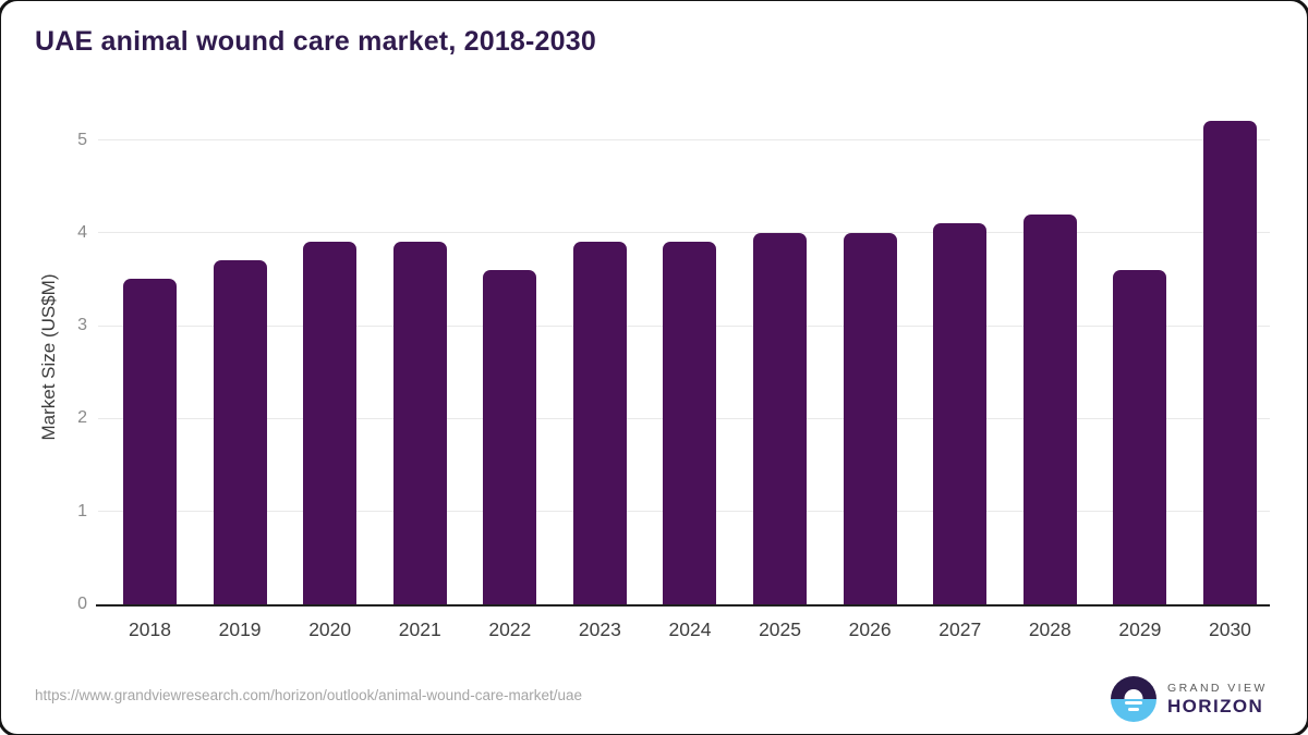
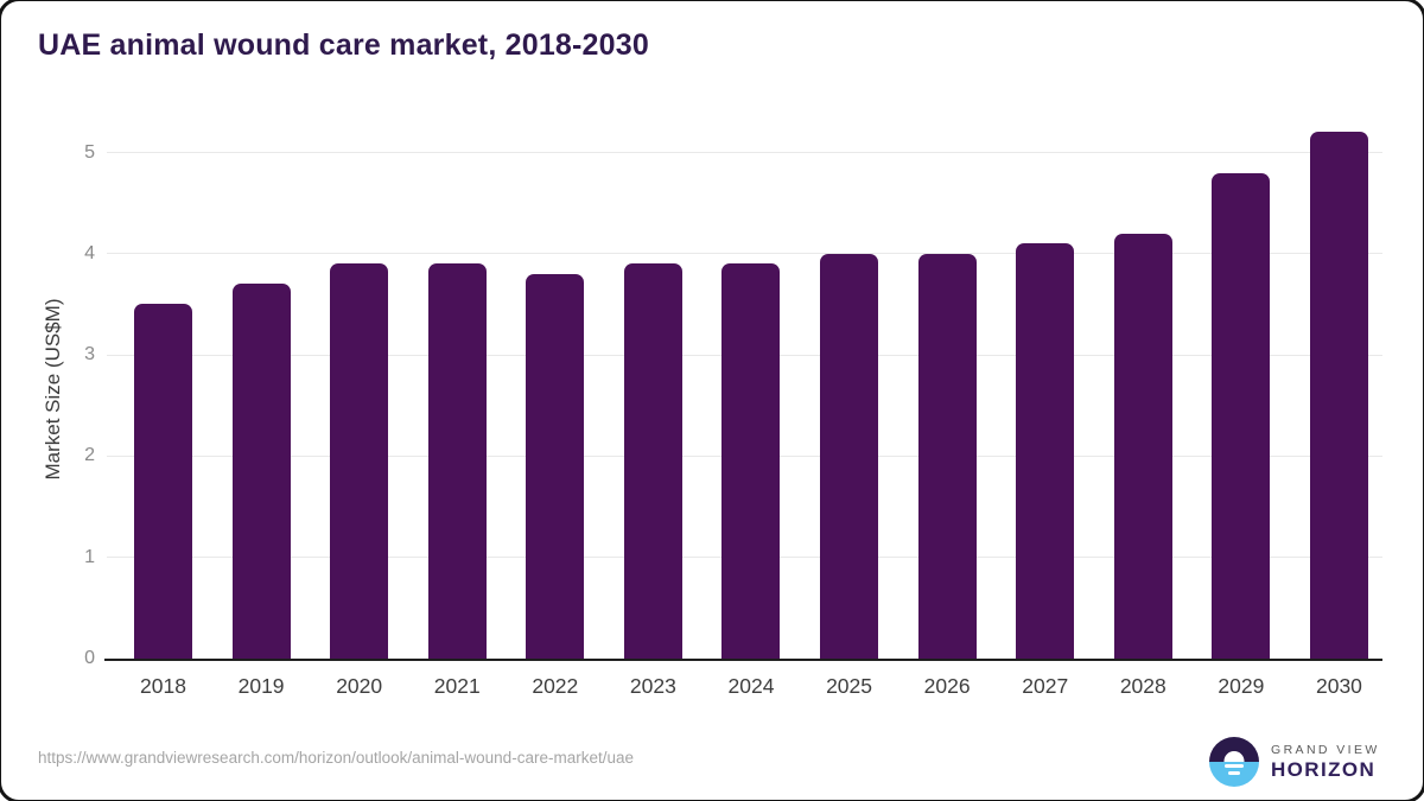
2022: 3.6 -> 3.8
2029: 3.6 -> 4.8
